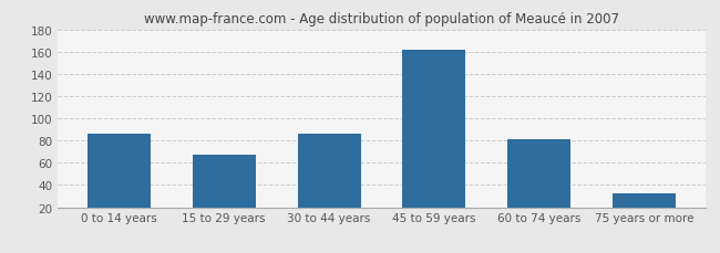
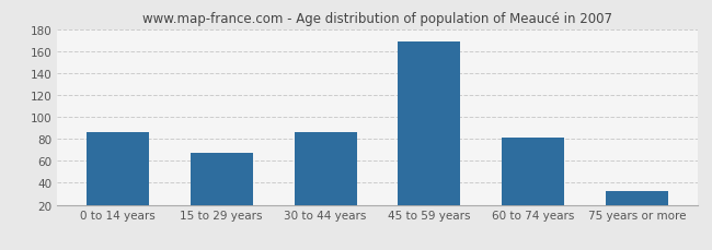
45 to 59 years: 162 -> 169
